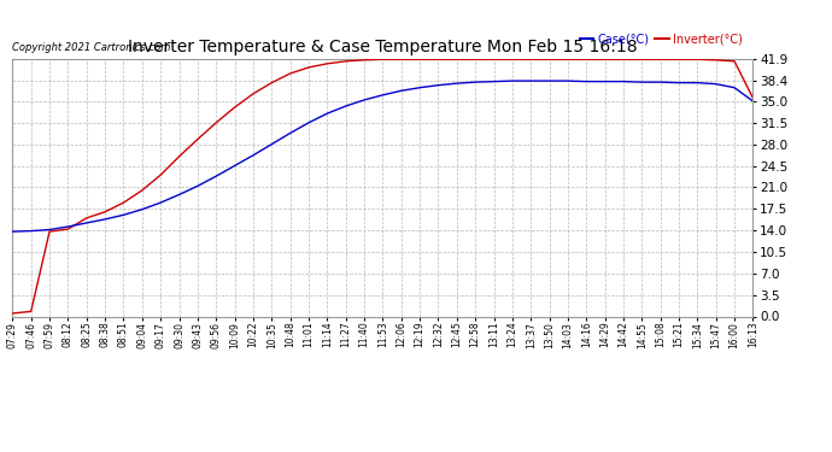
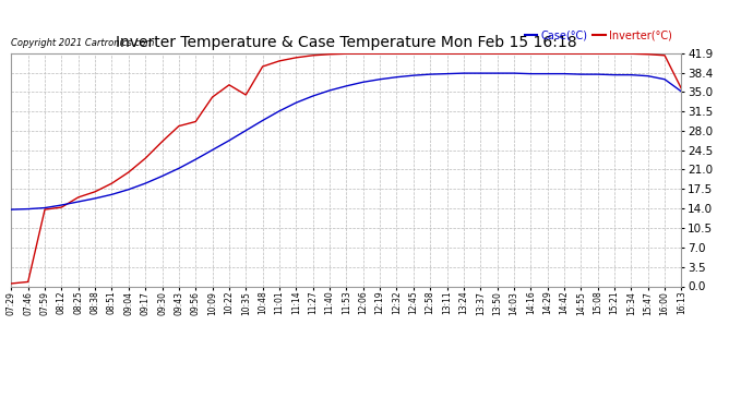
Inverter(°C)/09:56: 31.5 -> 29.6
Inverter(°C)/10:35: 38.0 -> 34.4
